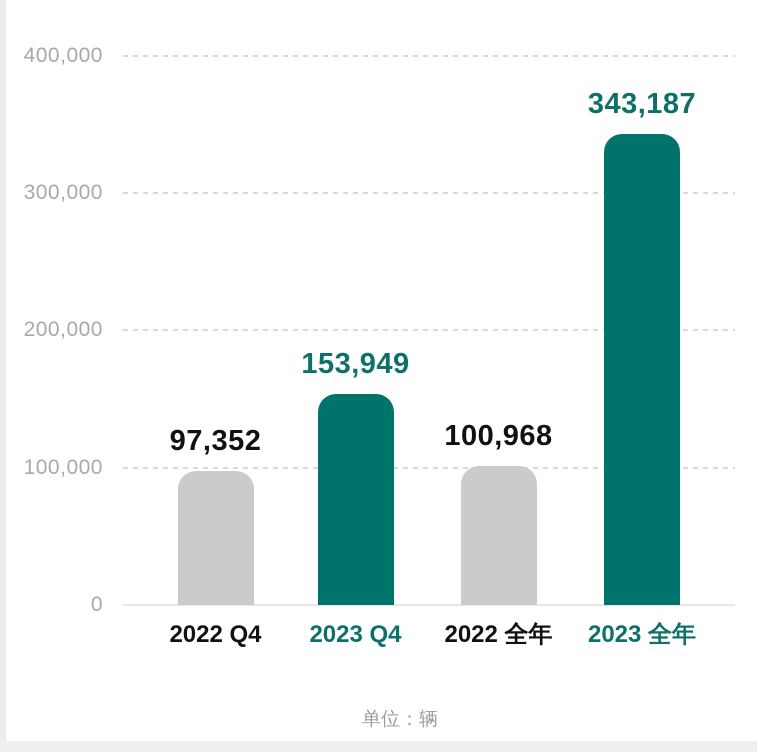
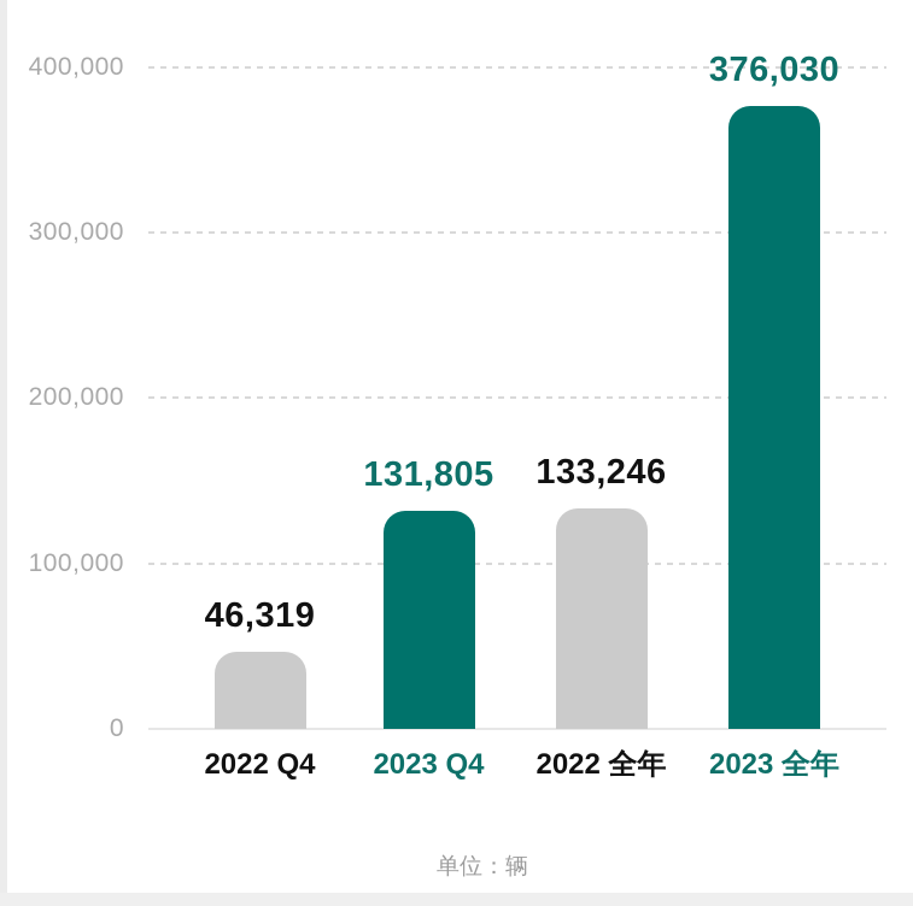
2022 Q4: 97,352 -> 46,319
2023 Q4: 153,949 -> 131,805
2022 全年: 100,968 -> 133,246
2023 全年: 343,187 -> 376,030
